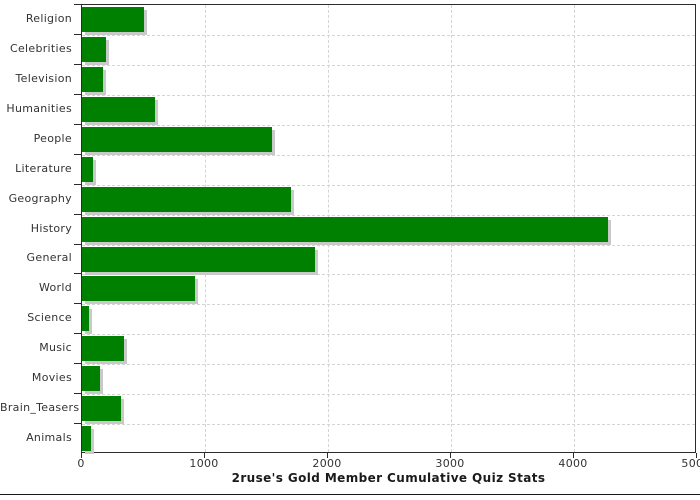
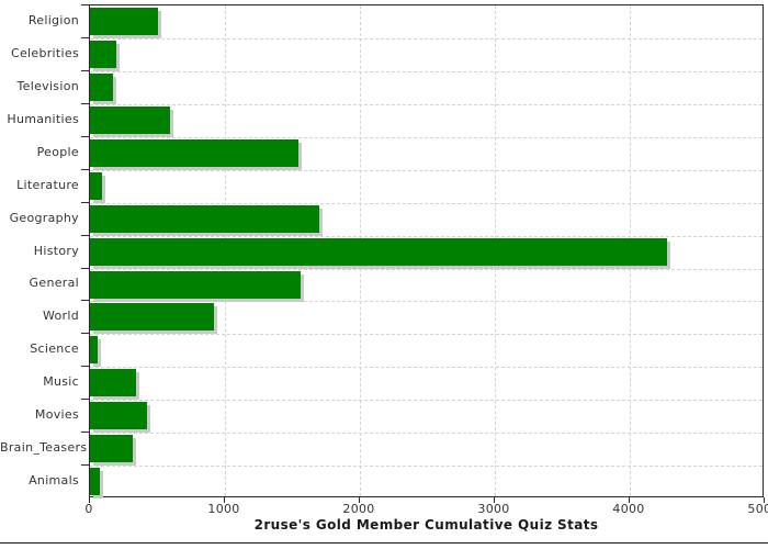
General: 1890 -> 1560
Movies: 140 -> 420
